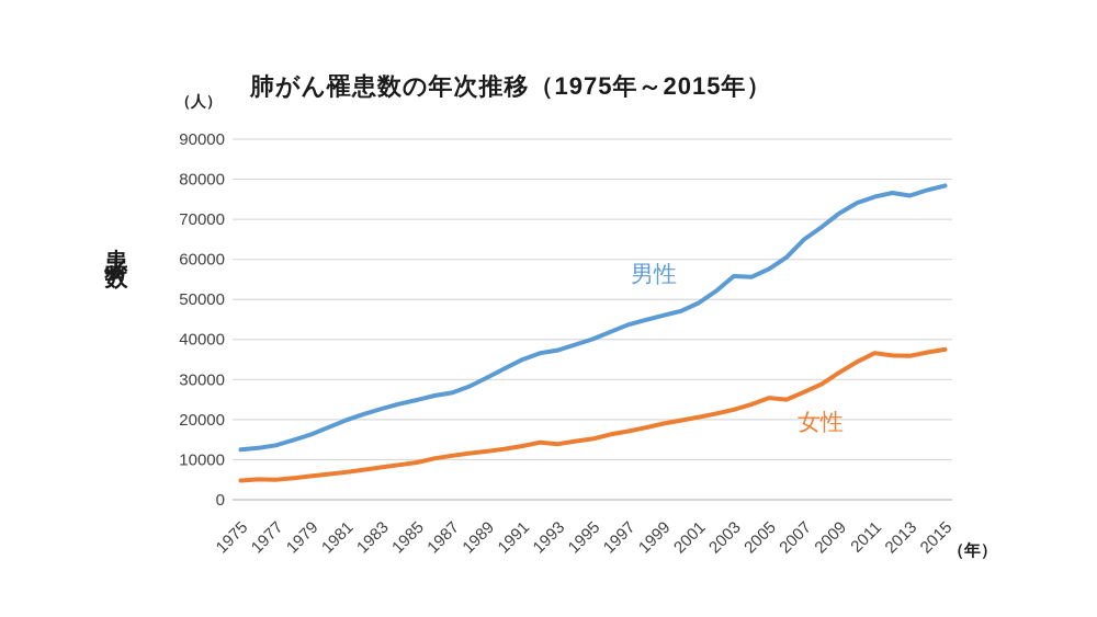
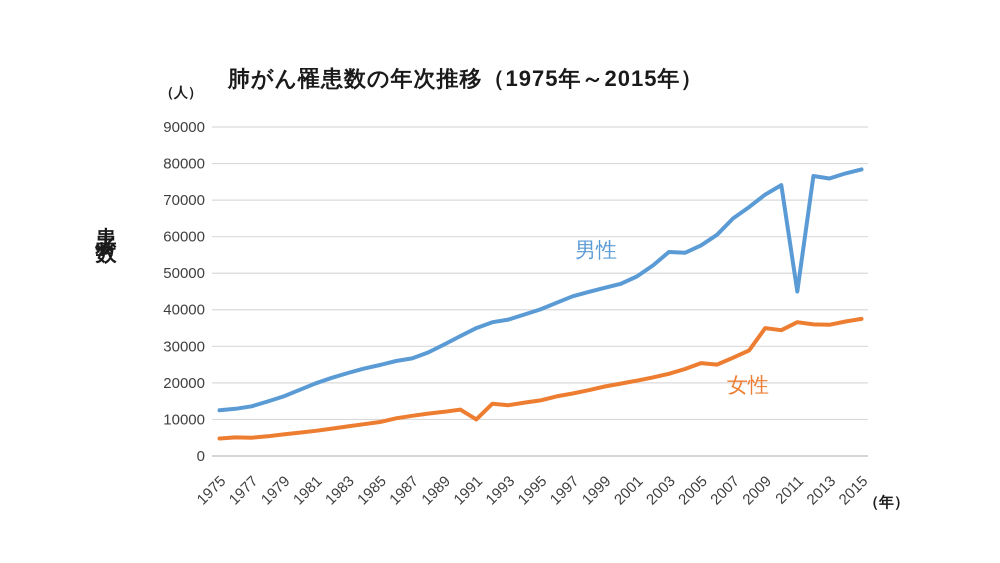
女性/1991: 13000 -> 10000
女性/2009: 32000 -> 35000
男性/2011: 76000 -> 45000
